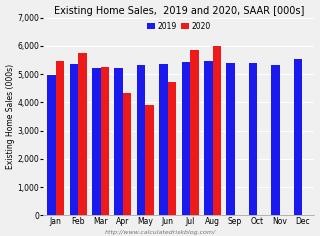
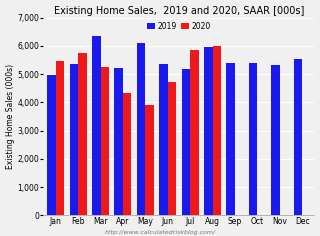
2019/Mar: 5,210 -> 6,350
2019/May: 5,340 -> 6,100
2019/Jul: 5,420 -> 5,200
2019/Aug: 5,450 -> 5,950
